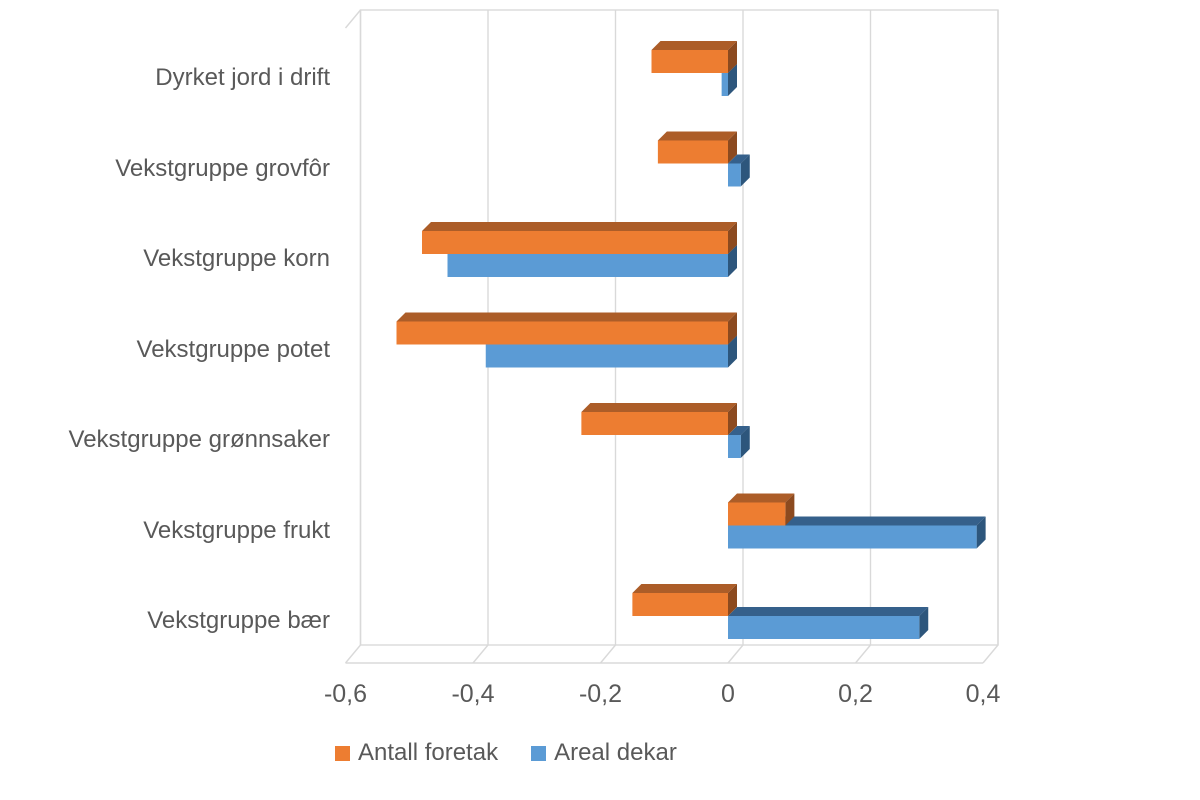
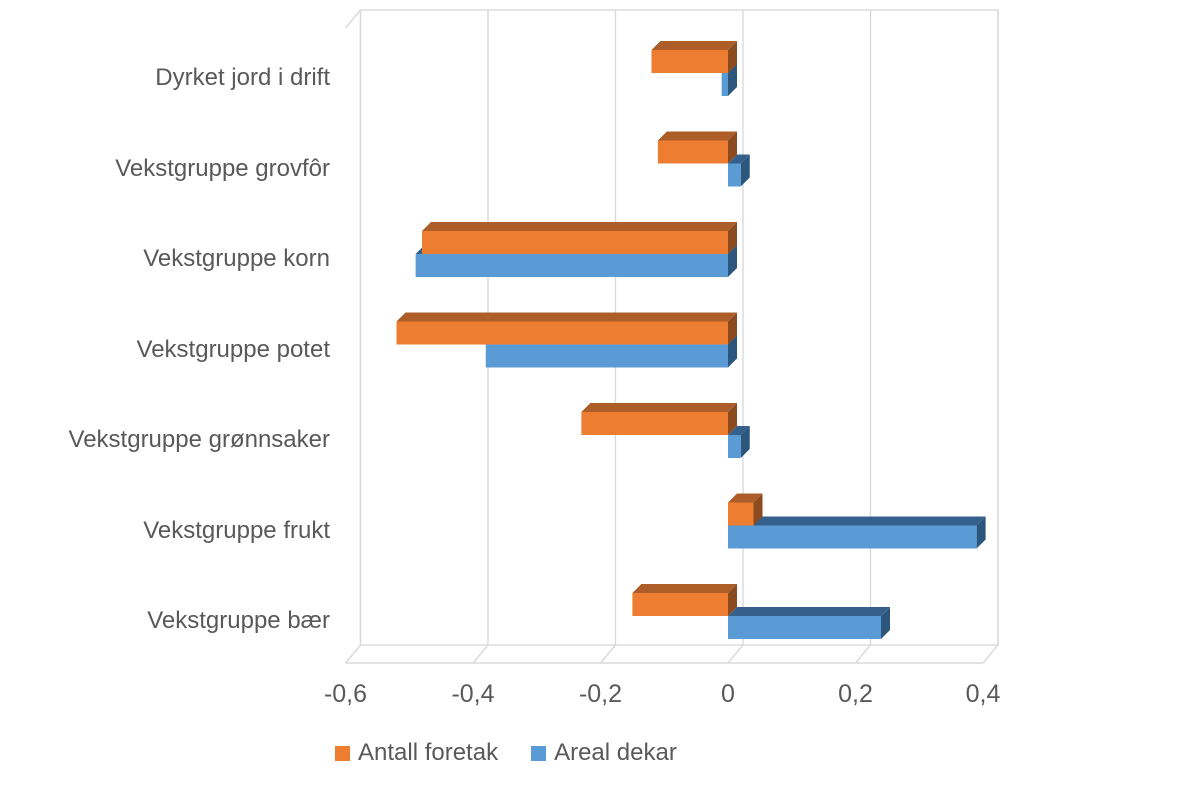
Areal dekar/Vekstgruppe korn: -0,44 -> -0,49
Antall foretak/Vekstgruppe frukt: 0,09 -> 0,04
Areal dekar/Vekstgruppe bær: 0,30 -> 0,24
